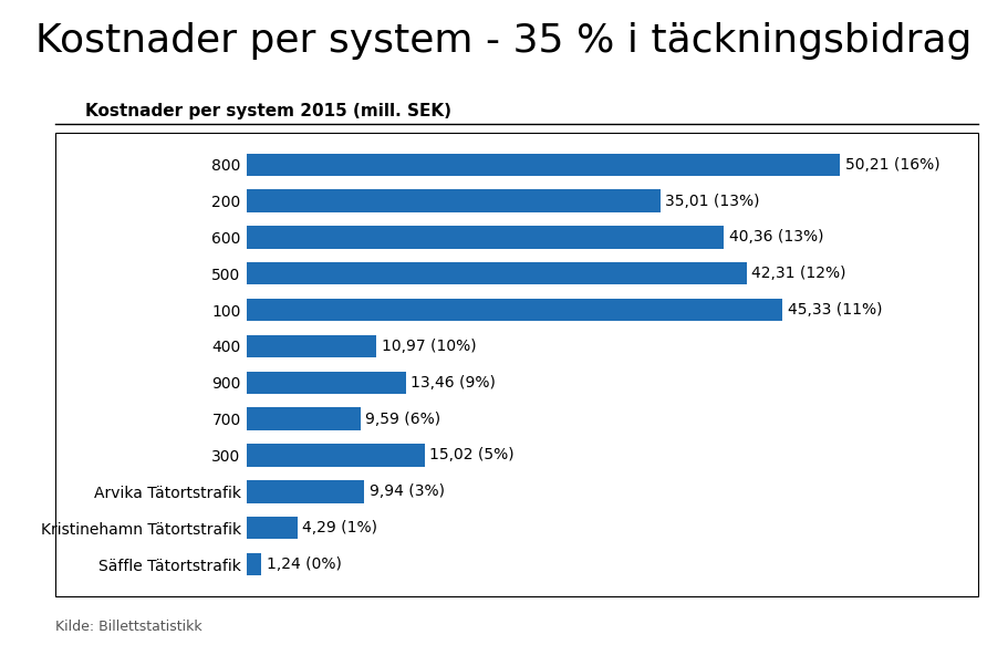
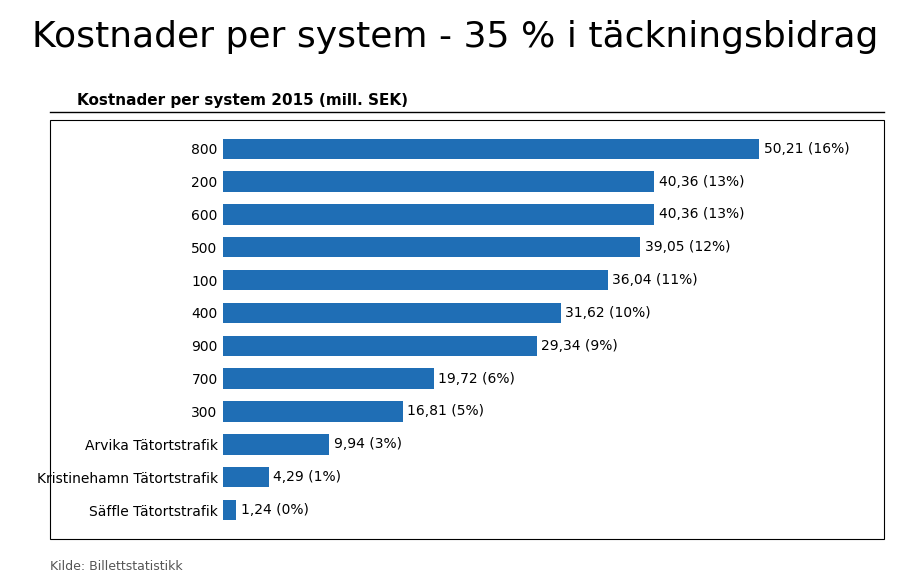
200: 35,01 -> 40,36
500: 42,31 -> 39,05
100: 45,33 -> 36,04
400: 10,97 -> 31,62
900: 13,46 -> 29,34
700: 9,59 -> 19,72
300: 15,02 -> 16,81
